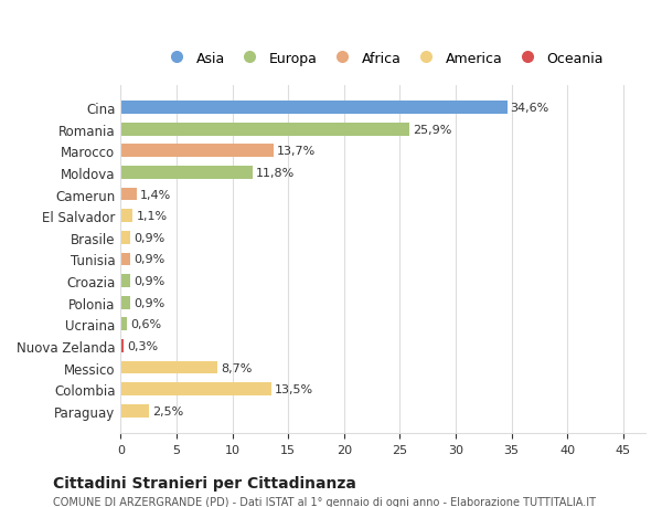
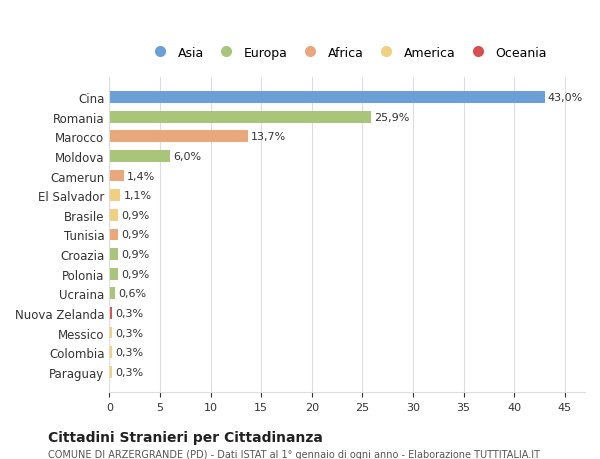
Cina: 34,6% -> 43,0%
Moldova: 11,8% -> 6,0%
Messico: 8,7% -> 0,3%
Colombia: 13,5% -> 0,3%
Paraguay: 2,5% -> 0,3%
